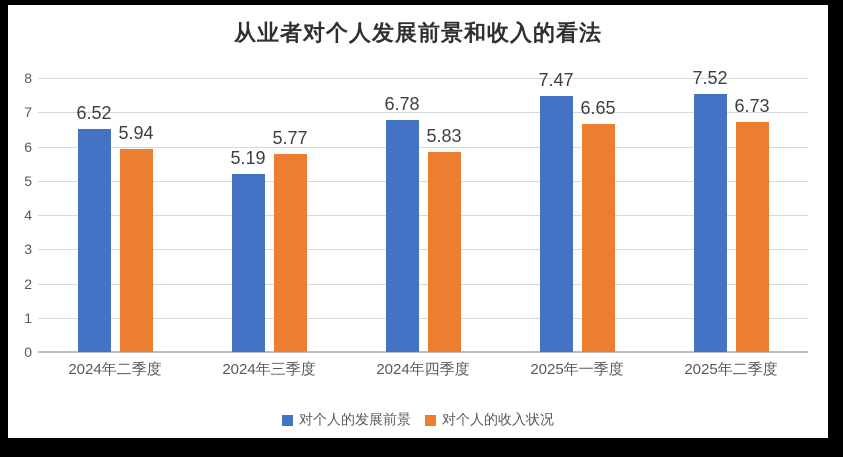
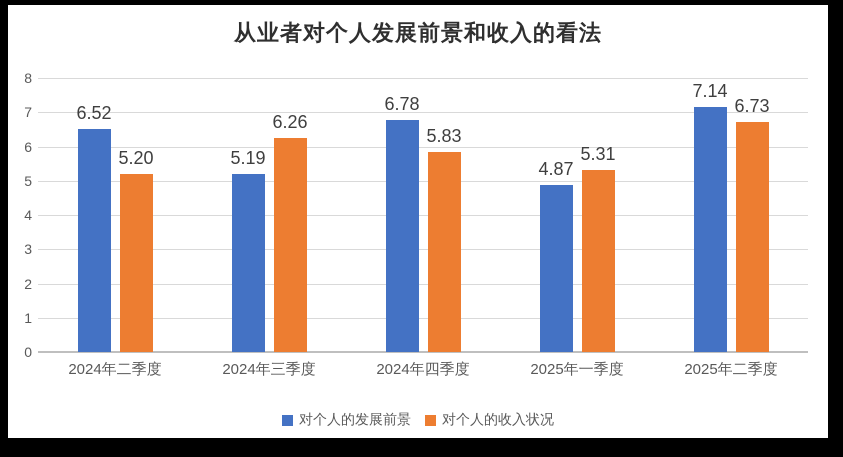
对个人的收入状况/2024年二季度: 5.94 -> 5.20
对个人的收入状况/2024年三季度: 5.77 -> 6.26
对个人的发展前景/2025年一季度: 7.47 -> 4.87
对个人的收入状况/2025年一季度: 6.65 -> 5.31
对个人的发展前景/2025年二季度: 7.52 -> 7.14
